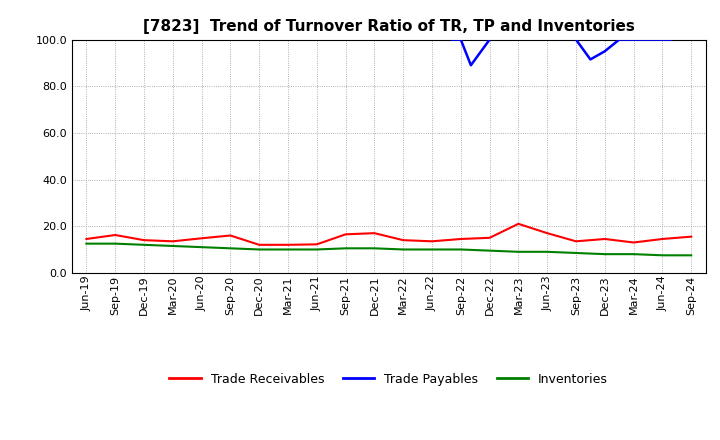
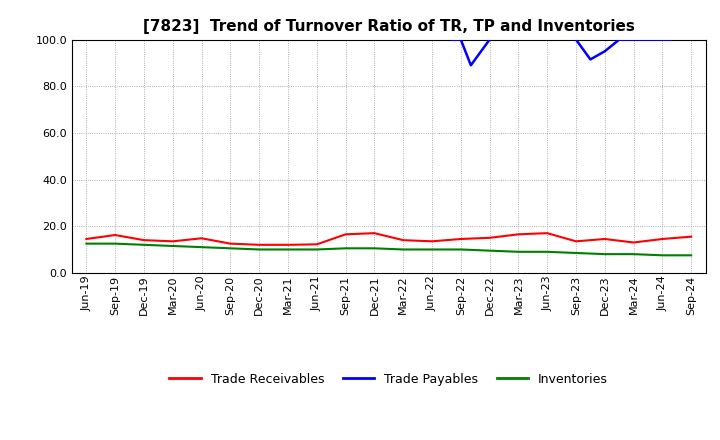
Trade Receivables/Sep-20: 16.0 -> 12.5
Trade Receivables/Mar-23: 21.0 -> 16.5
